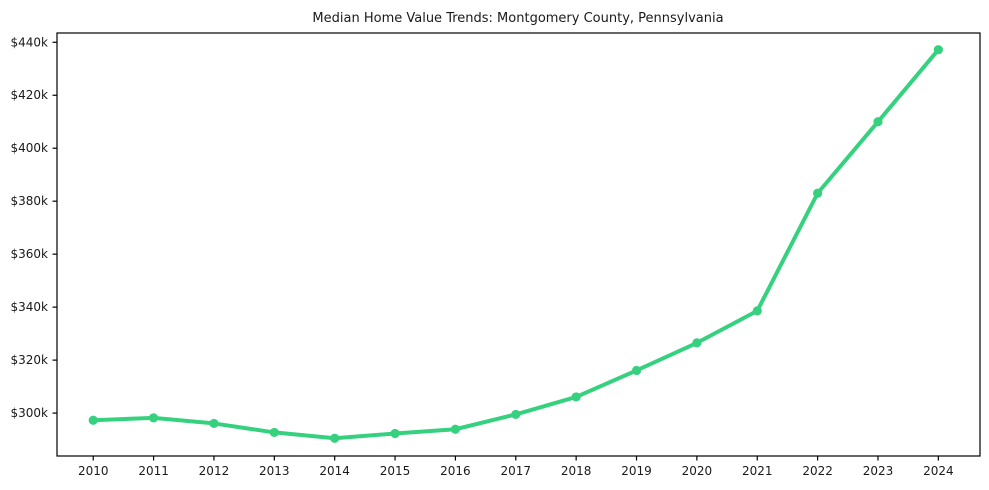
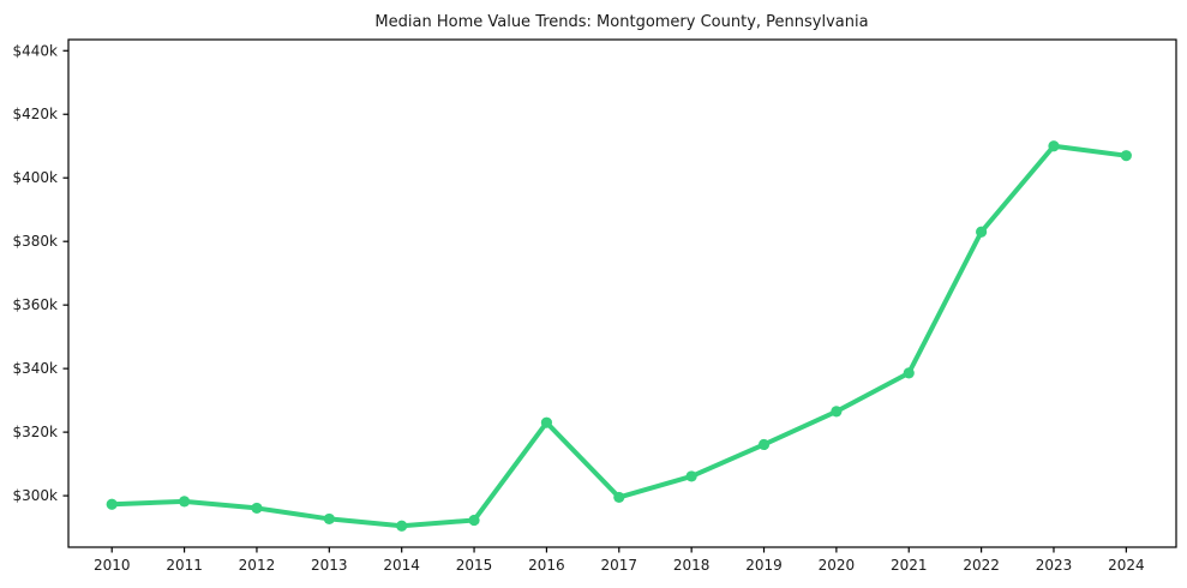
2016: $294k -> $323k
2024: $437k -> $407k
